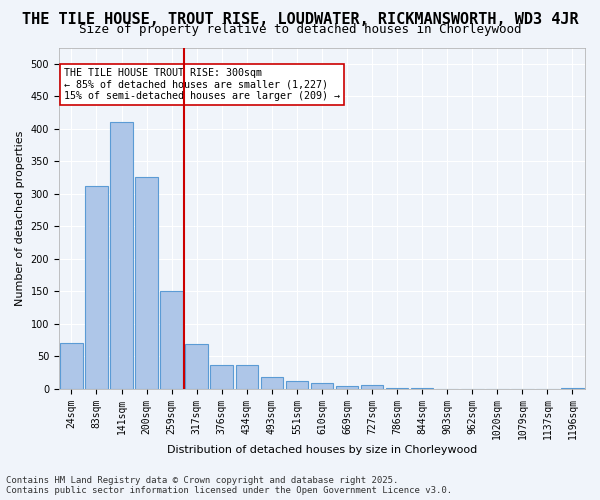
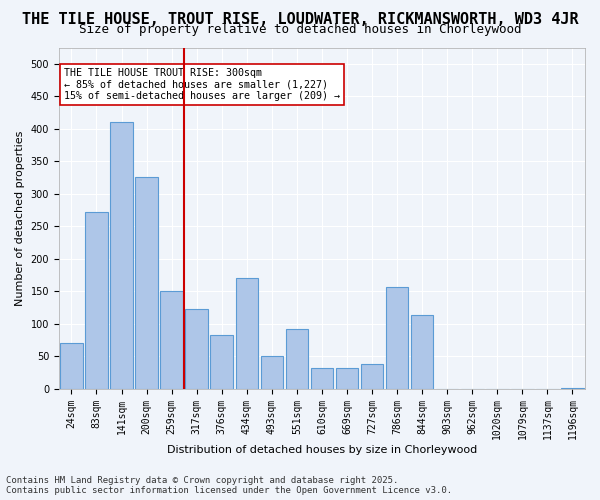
83sqm: 312 -> 272
317sqm: 68 -> 122
376sqm: 37 -> 82
434sqm: 37 -> 170
493sqm: 18 -> 50
551sqm: 12 -> 92
610sqm: 8 -> 32
669sqm: 4 -> 32
727sqm: 5 -> 38
786sqm: 1 -> 156
844sqm: 1 -> 114
